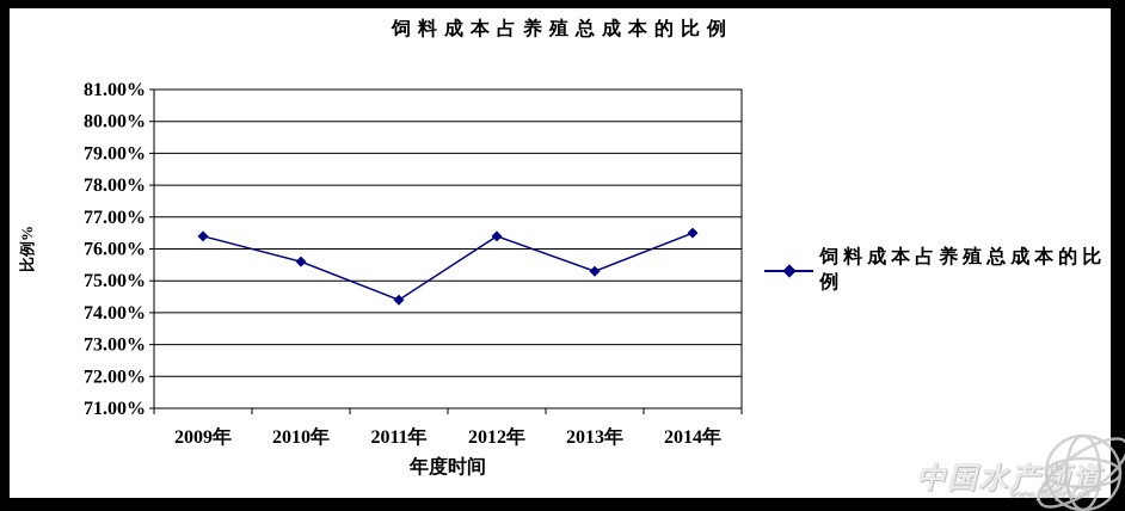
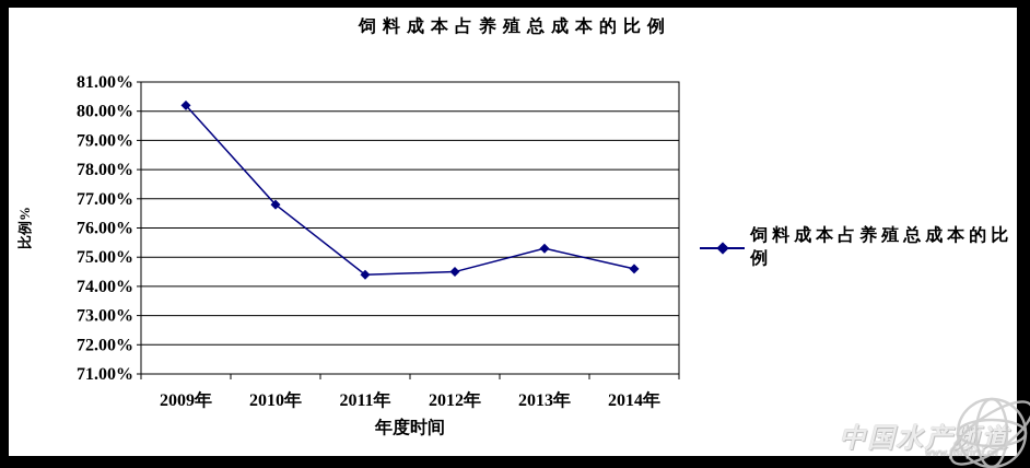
2009年: 76.4% -> 80.2%
2010年: 75.6% -> 76.8%
2012年: 76.4% -> 74.5%
2014年: 76.5% -> 74.6%
